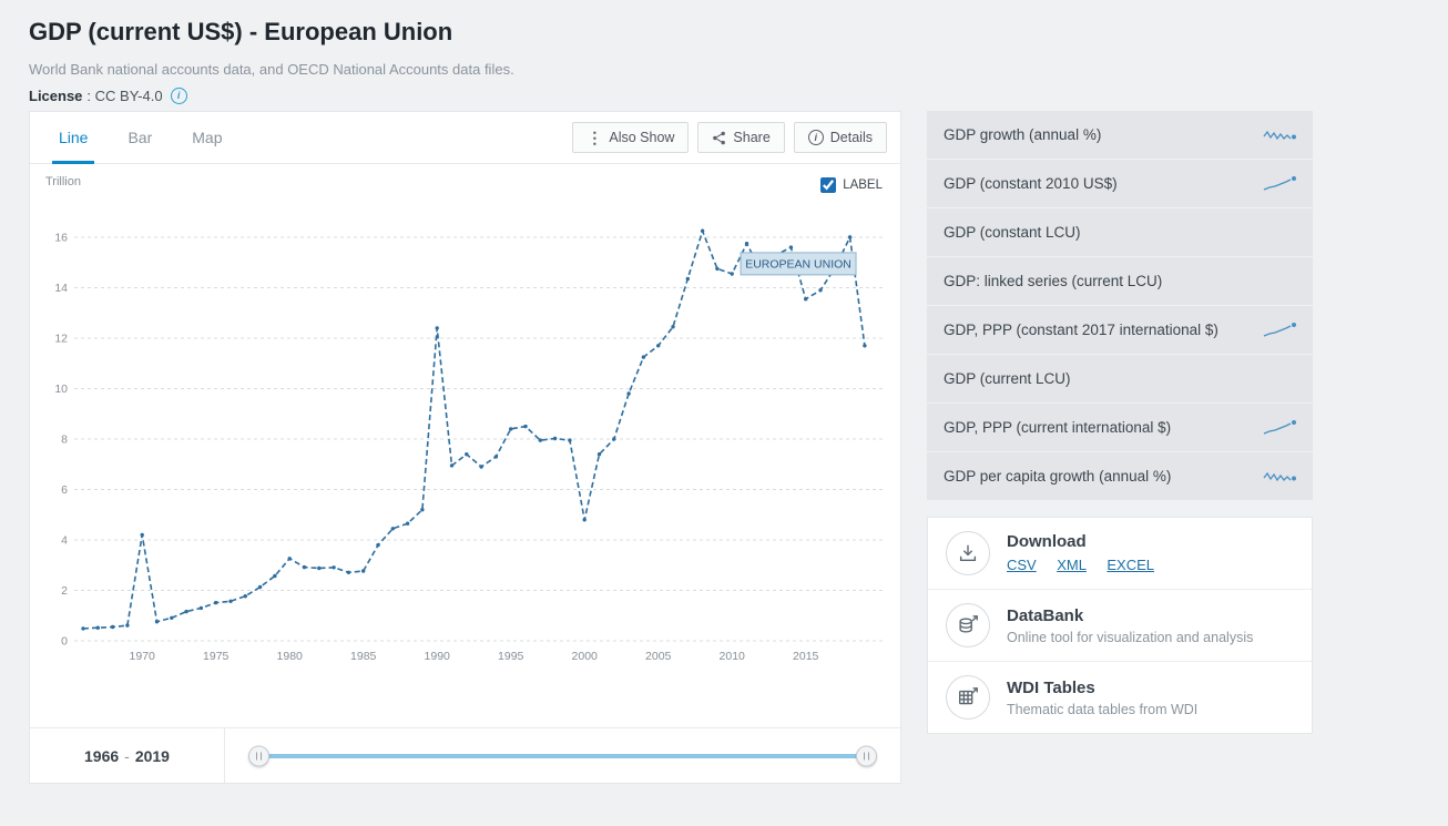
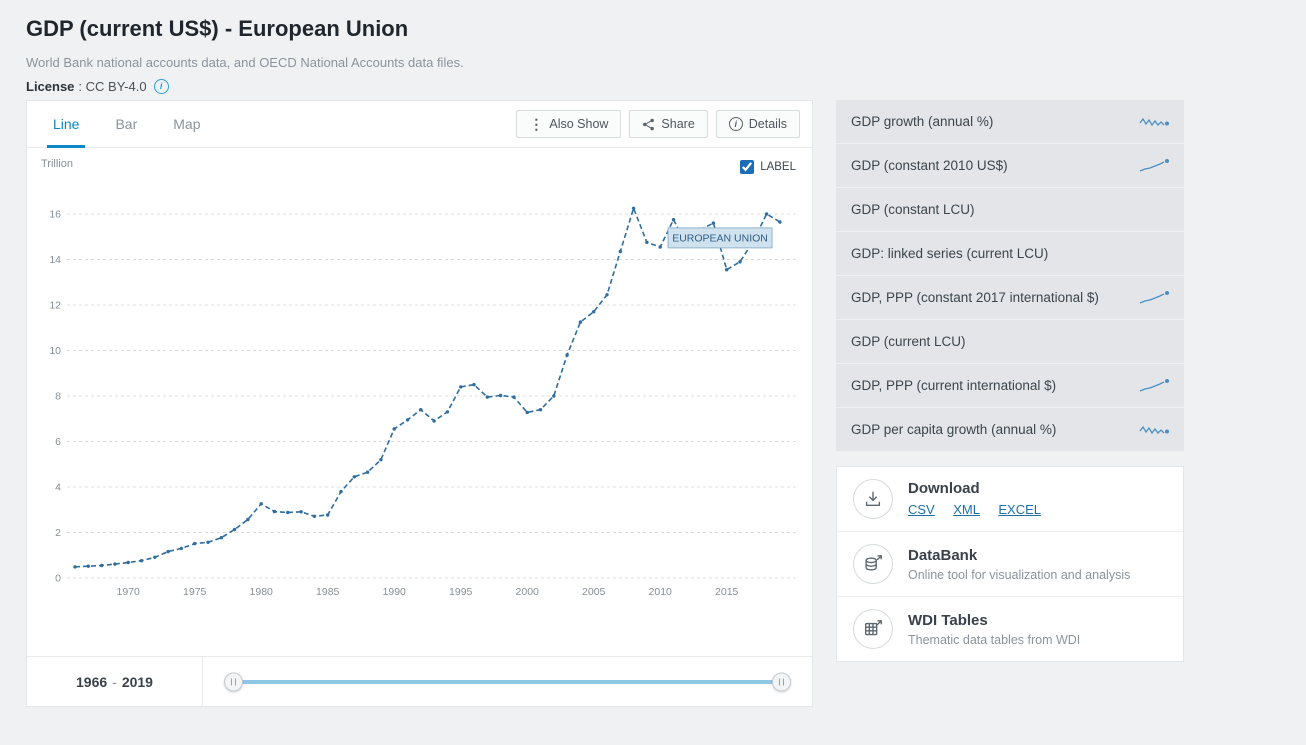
1970: 4.2 -> 0.7
1990: 12.4 -> 6.5
2000: 4.8 -> 7.3
2019: 11.7 -> 15.7
